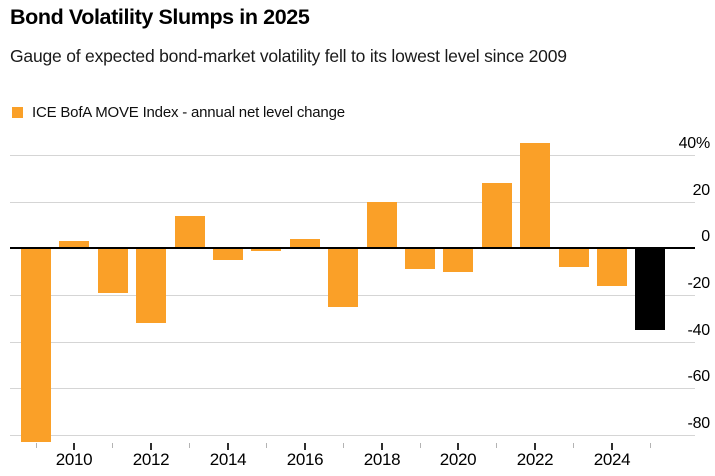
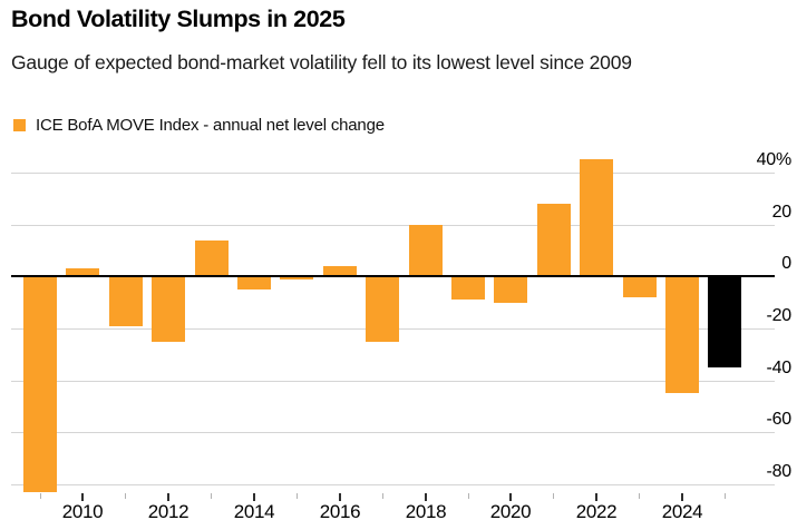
2012: -32% -> -25%
2024: -16% -> -45%
